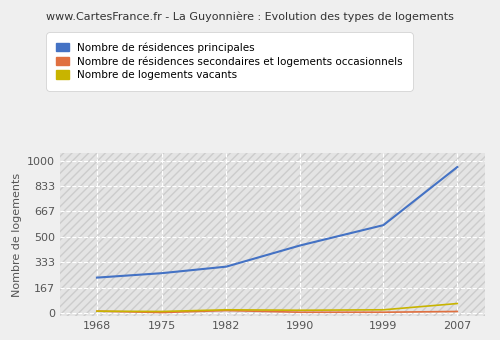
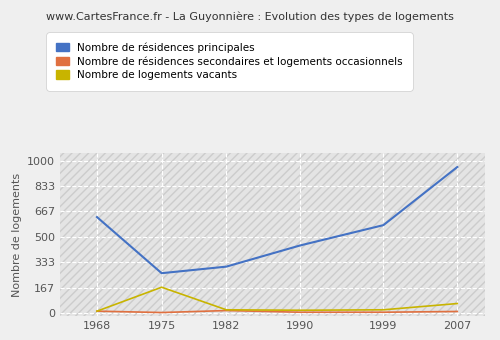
Nombre de résidences principales/1968: 230 -> 630
Nombre de logements vacants/1975: 10 -> 170
